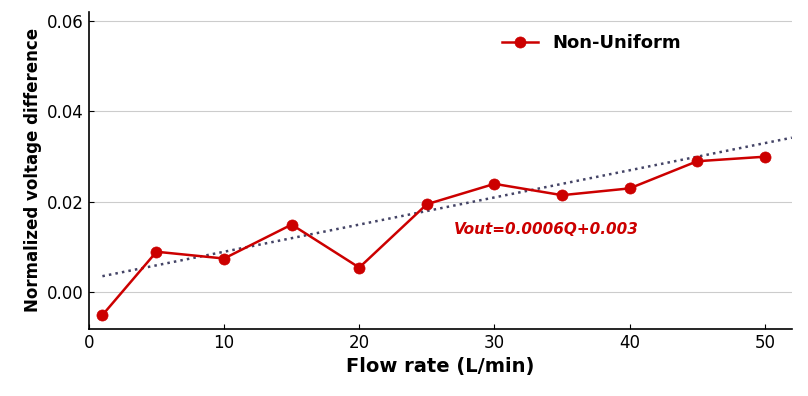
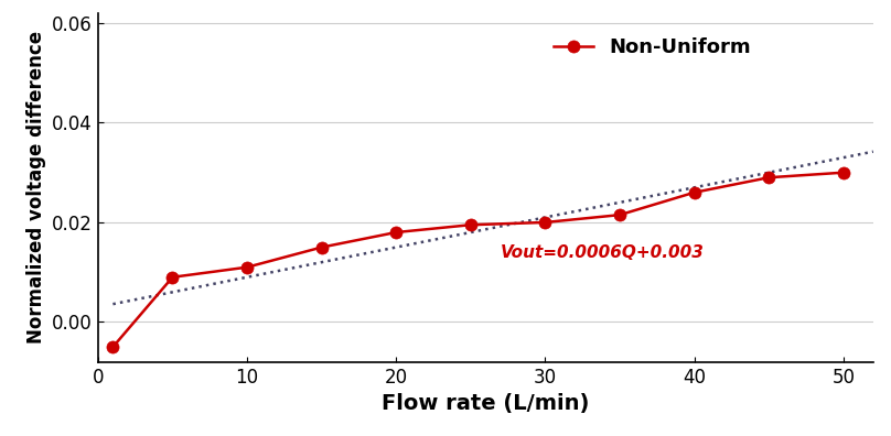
Non-Uniform/10: 0.0075 -> 0.0110
Non-Uniform/20: 0.0055 -> 0.0180
Non-Uniform/30: 0.0240 -> 0.0200
Non-Uniform/40: 0.0230 -> 0.0260
